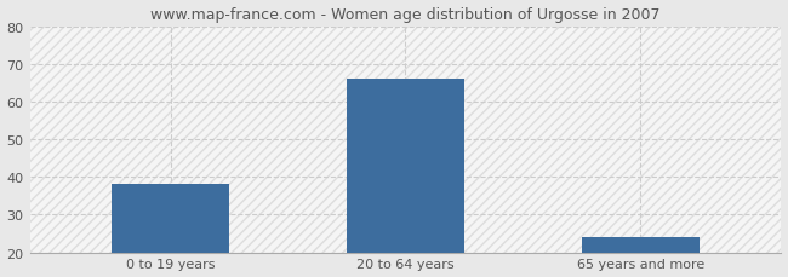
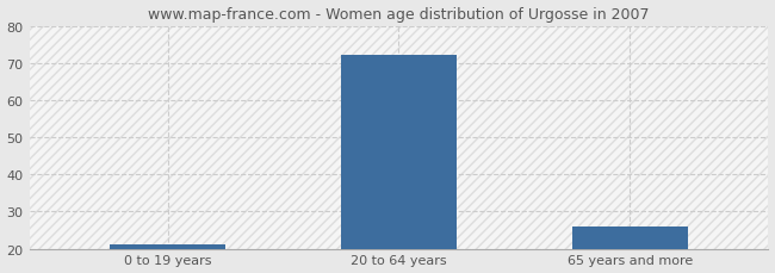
0 to 19 years: 38 -> 21
20 to 64 years: 66 -> 72
65 years and more: 24 -> 26
